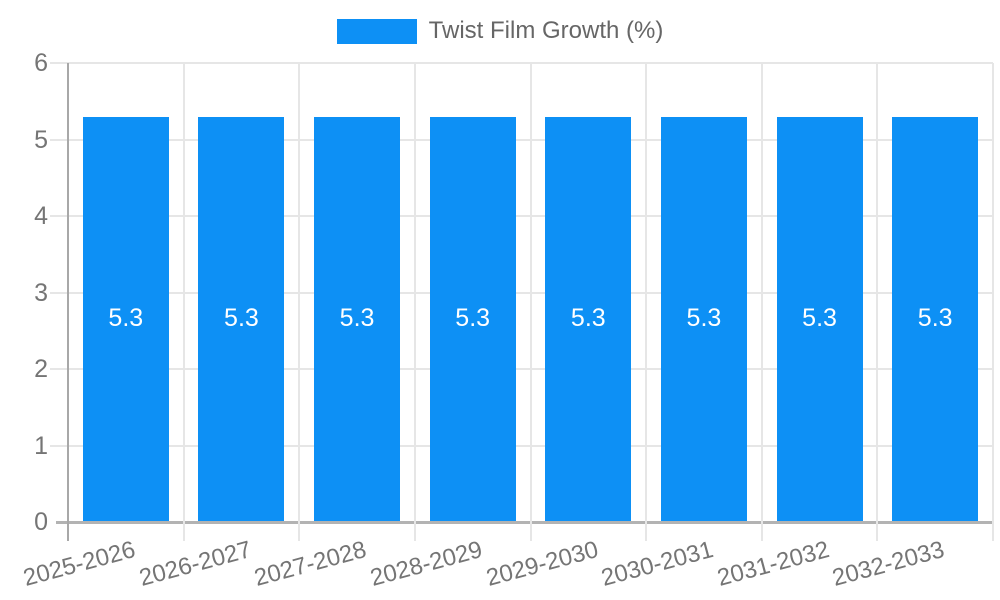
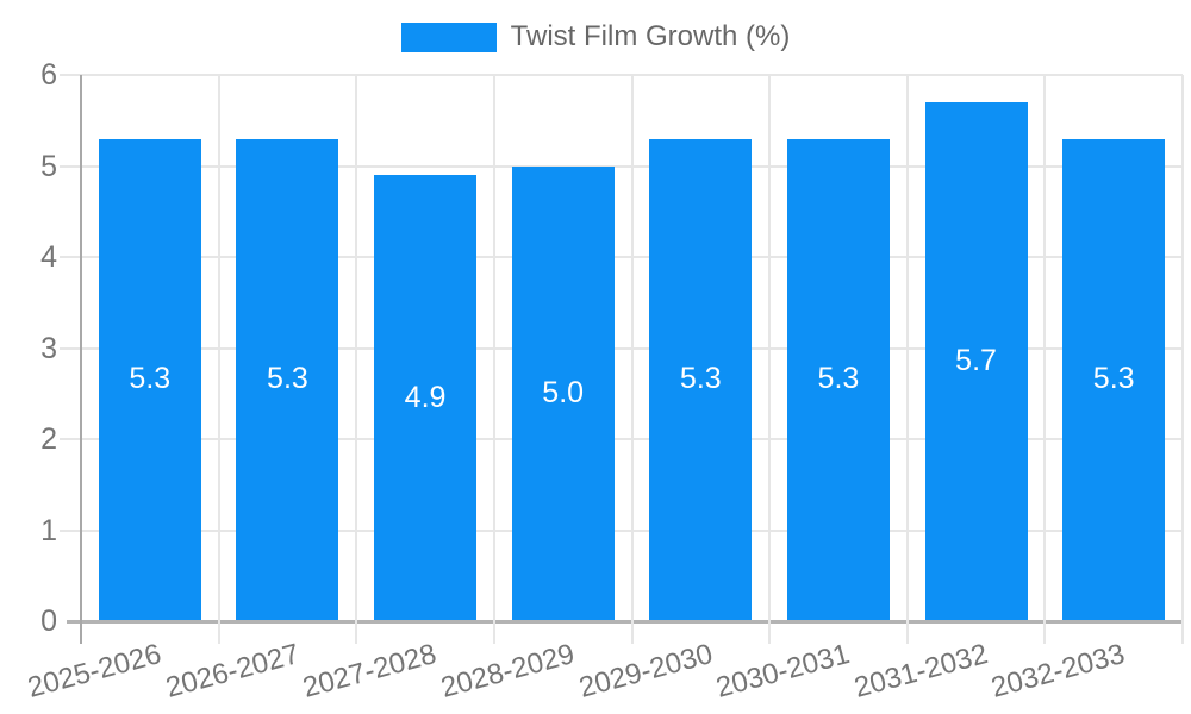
2027-2028: 5.3 -> 4.9
2028-2029: 5.3 -> 5.0
2031-2032: 5.3 -> 5.7
